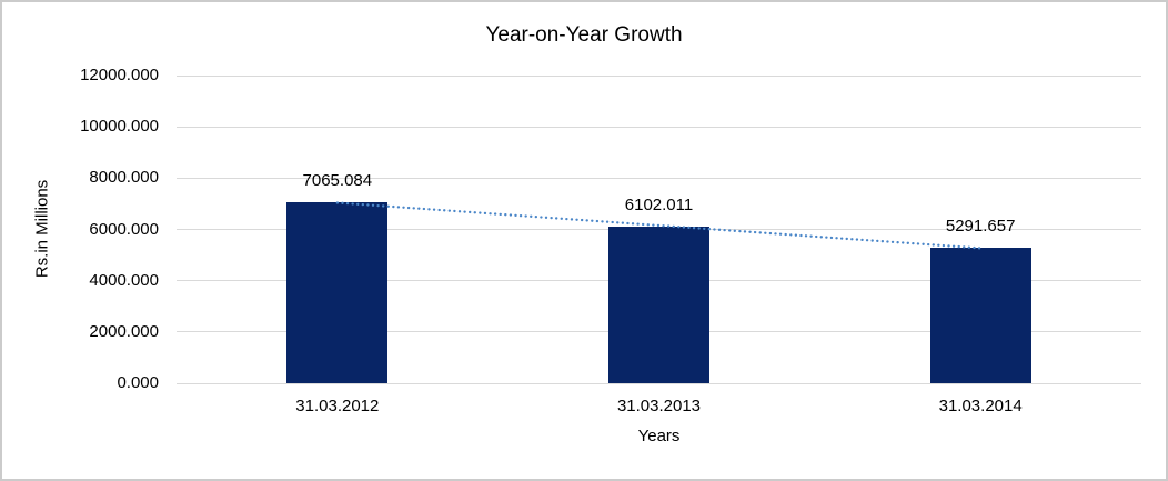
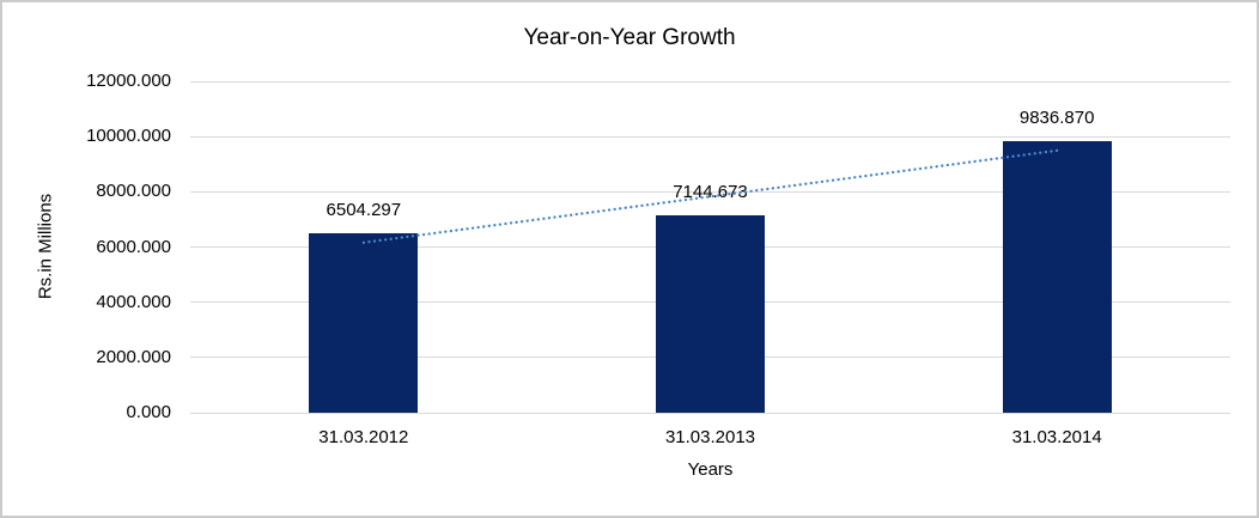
31.03.2012: 7065.084 -> 6504.297
31.03.2013: 6102.011 -> 7144.673
31.03.2014: 5291.657 -> 9836.870
